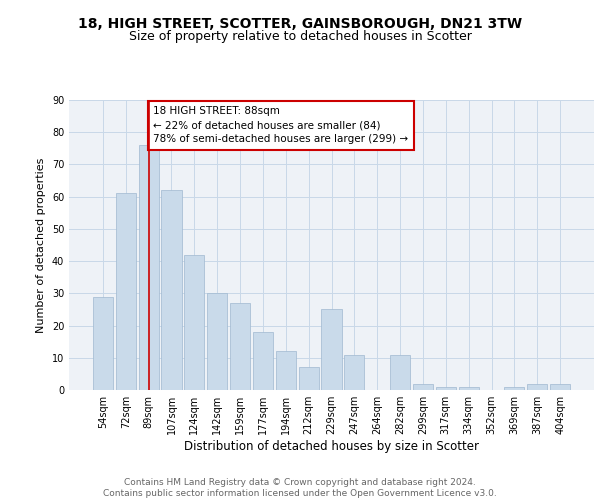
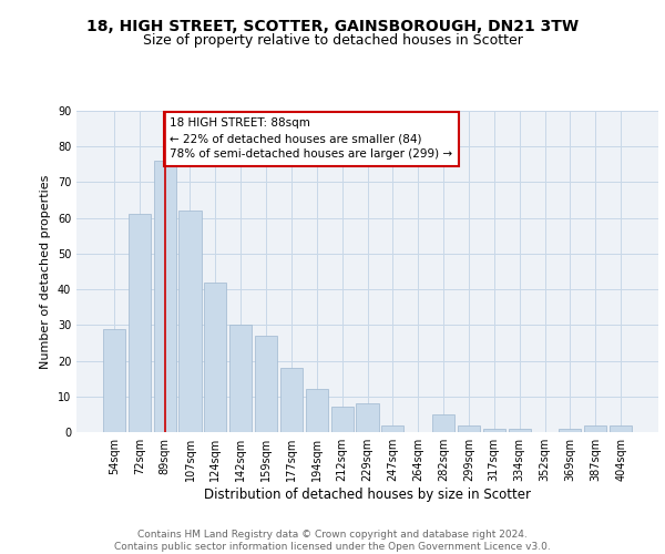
229sqm: 25 -> 8
247sqm: 11 -> 2
282sqm: 11 -> 5
